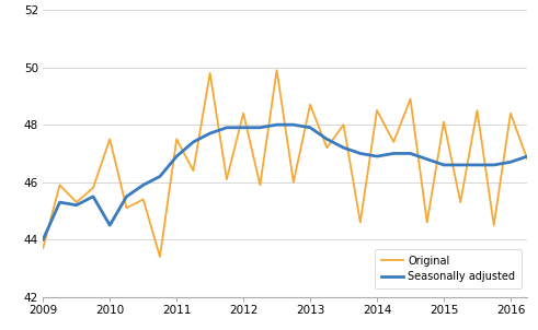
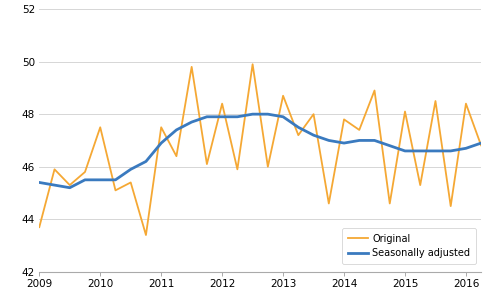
Seasonally adjusted/2009: 44.0 -> 45.4
Seasonally adjusted/2010: 44.5 -> 45.5
Original/2014: 48.5 -> 47.8
